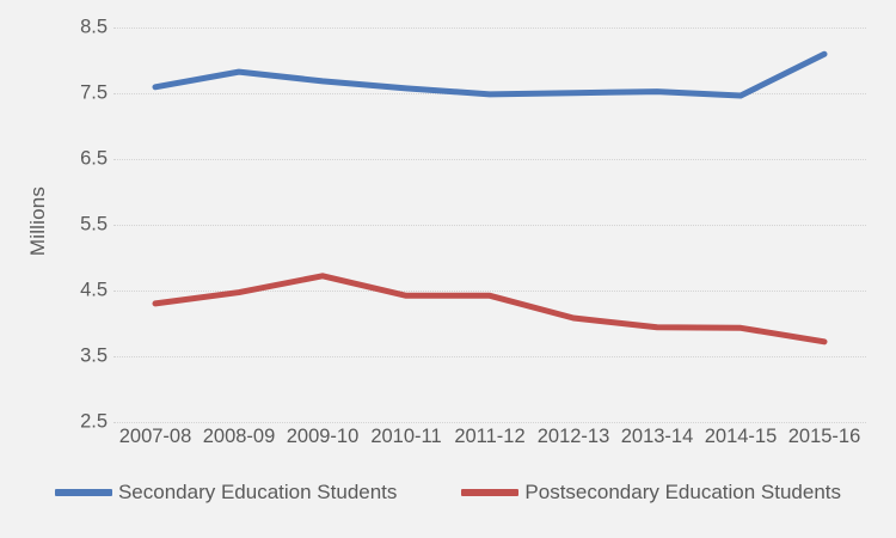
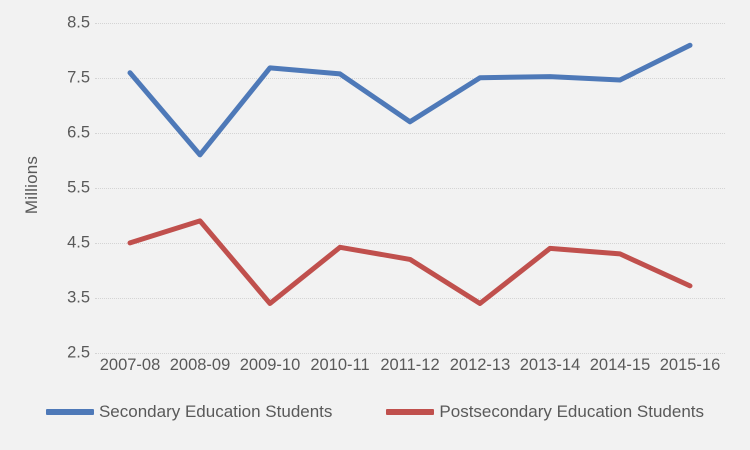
Postsecondary Education Students/2007-08: 4.3 -> 4.5
Secondary Education Students/2008-09: 7.8 -> 6.1
Postsecondary Education Students/2008-09: 4.5 -> 4.9
Postsecondary Education Students/2009-10: 4.7 -> 3.4
Secondary Education Students/2011-12: 7.5 -> 6.7
Postsecondary Education Students/2011-12: 4.4 -> 4.2
Postsecondary Education Students/2012-13: 4.1 -> 3.4
Postsecondary Education Students/2013-14: 3.9 -> 4.4
Postsecondary Education Students/2014-15: 3.9 -> 4.3
